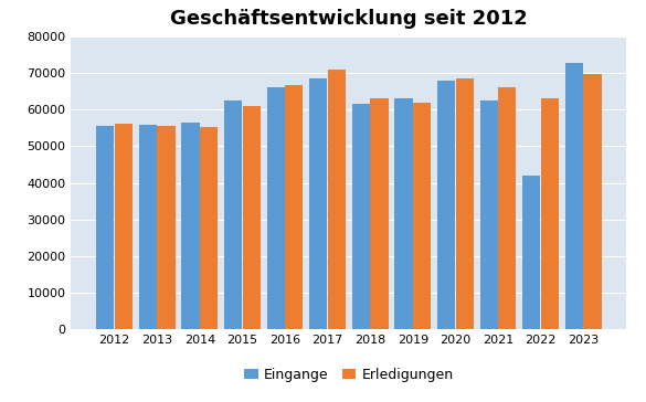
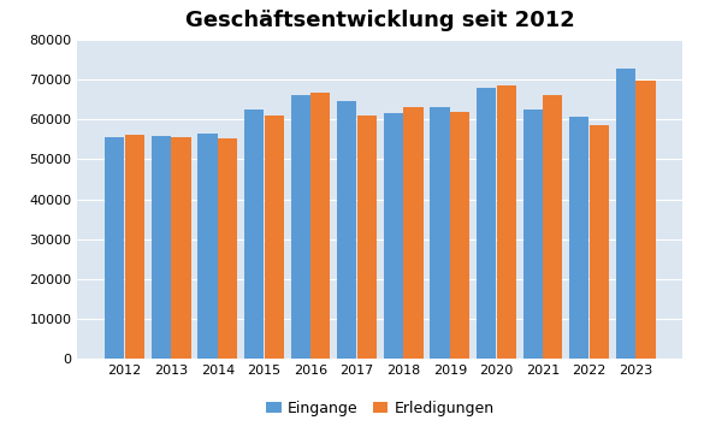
Eingange/2017: 68500 -> 64500
Erledigungen/2017: 71000 -> 61000
Eingange/2022: 42000 -> 60700
Erledigungen/2022: 63000 -> 58700
